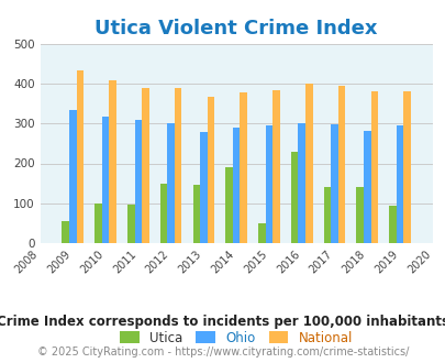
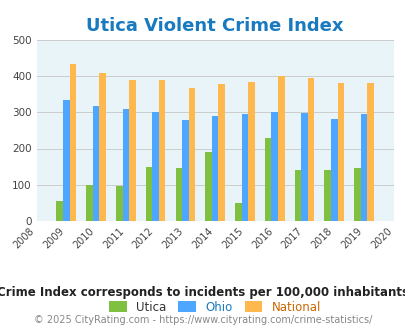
Utica/2019: 93 -> 145
